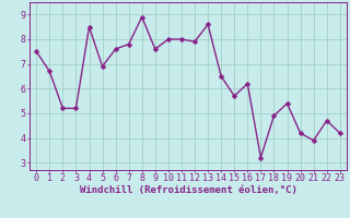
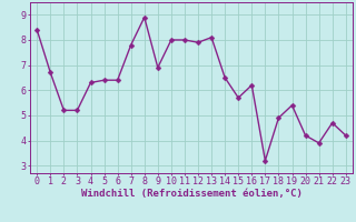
0: 7.5 -> 8.4
4: 8.5 -> 6.3
5: 6.9 -> 6.4
6: 7.6 -> 6.4
9: 7.6 -> 6.9
13: 8.6 -> 8.1
